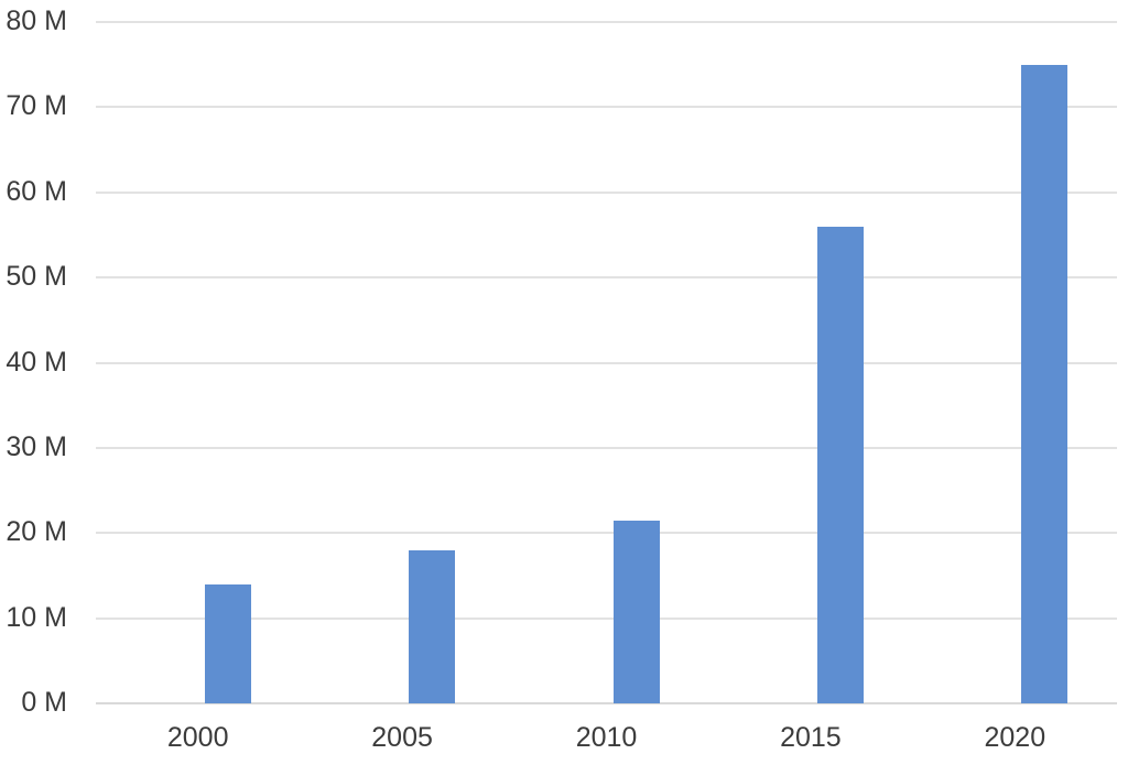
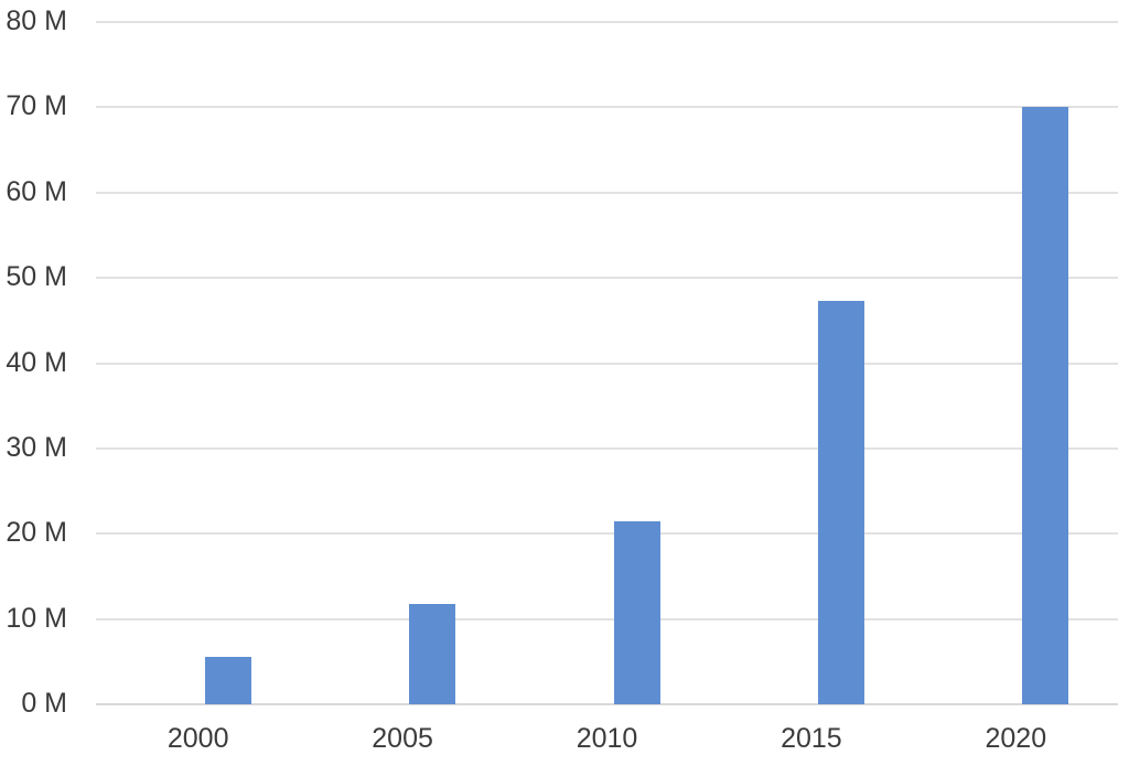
2000: 14M -> 6M
2005: 18M -> 12M
2015: 56M -> 47M
2020: 75M -> 70M
